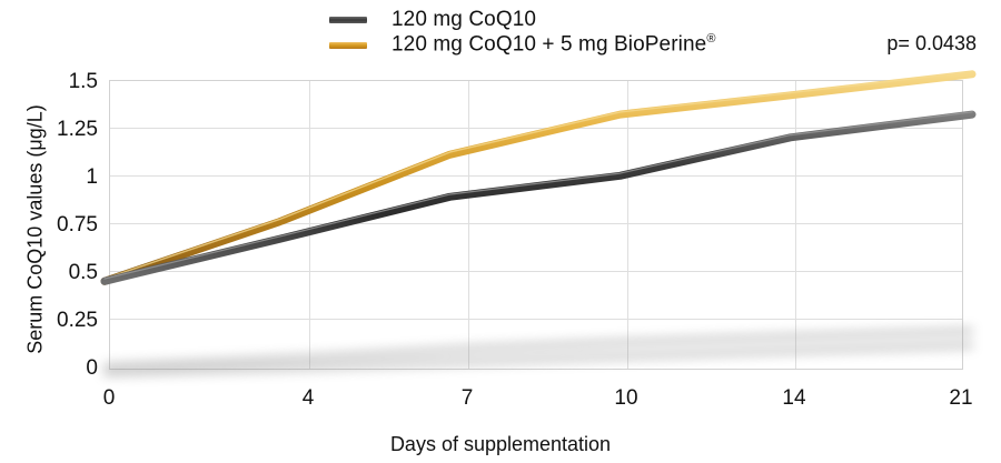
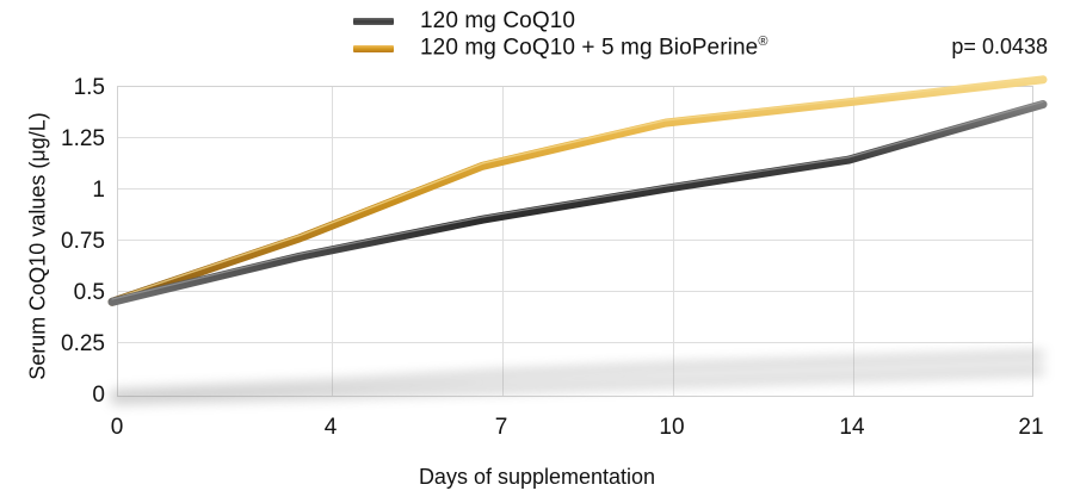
120 mg CoQ10/7: 0.89 -> 0.85
120 mg CoQ10/14: 1.20 -> 1.14
120 mg CoQ10/21: 1.32 -> 1.41
